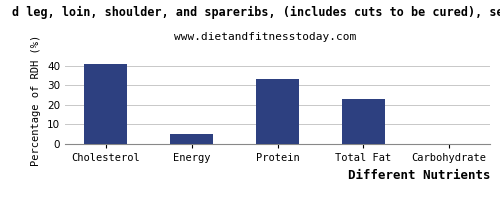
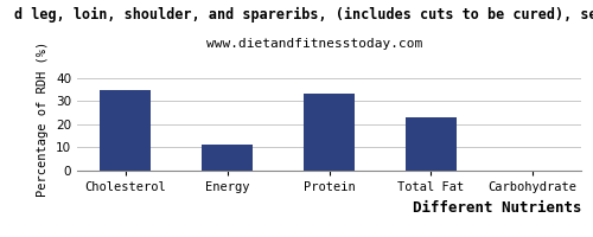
Cholesterol: 41 -> 35
Energy: 5 -> 11
